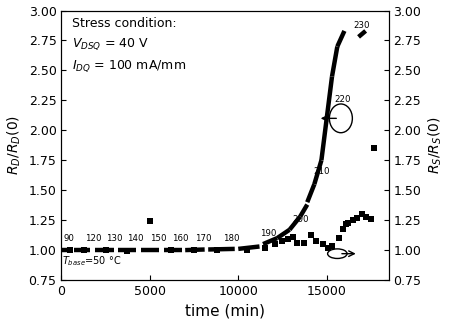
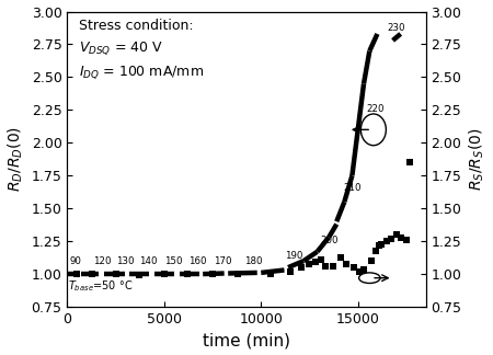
5000: 1.24 -> 1.00
